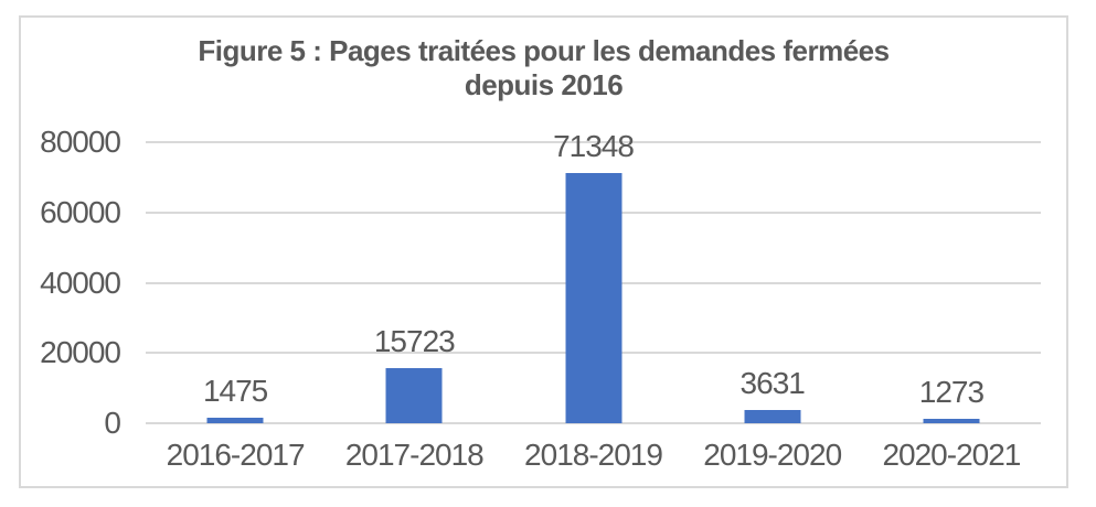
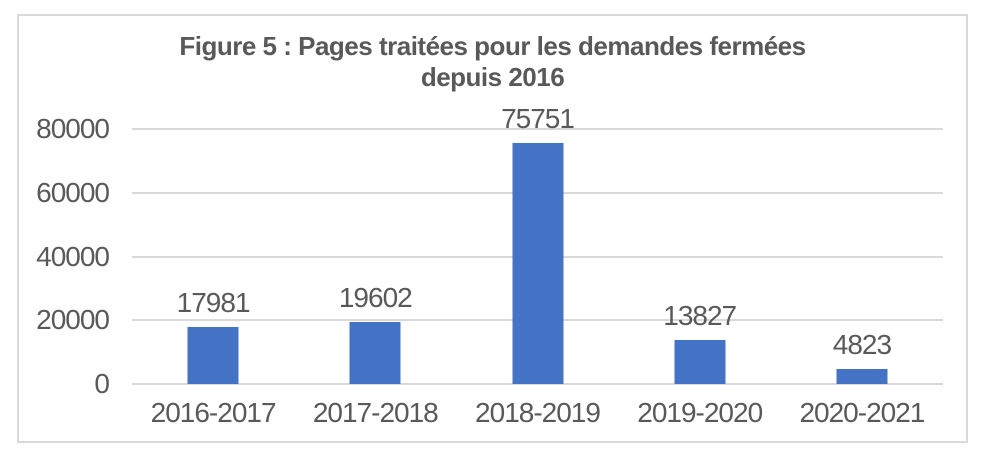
2016-2017: 1475 -> 17981
2017-2018: 15723 -> 19602
2018-2019: 71348 -> 75751
2019-2020: 3631 -> 13827
2020-2021: 1273 -> 4823
